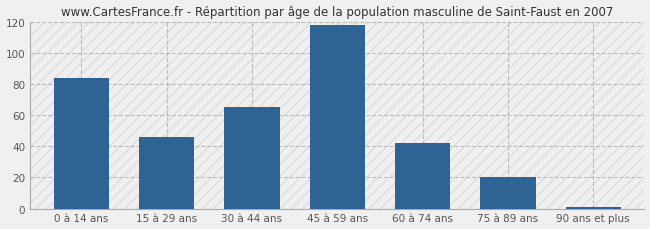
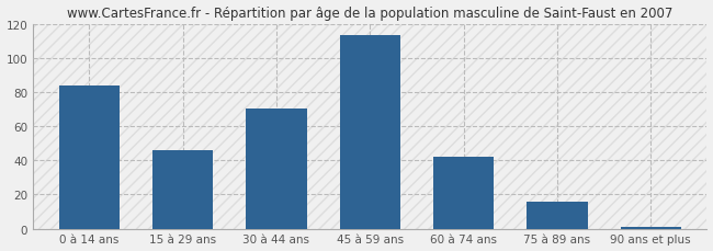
30 à 44 ans: 65 -> 70
45 à 59 ans: 118 -> 113
75 à 89 ans: 20 -> 16
